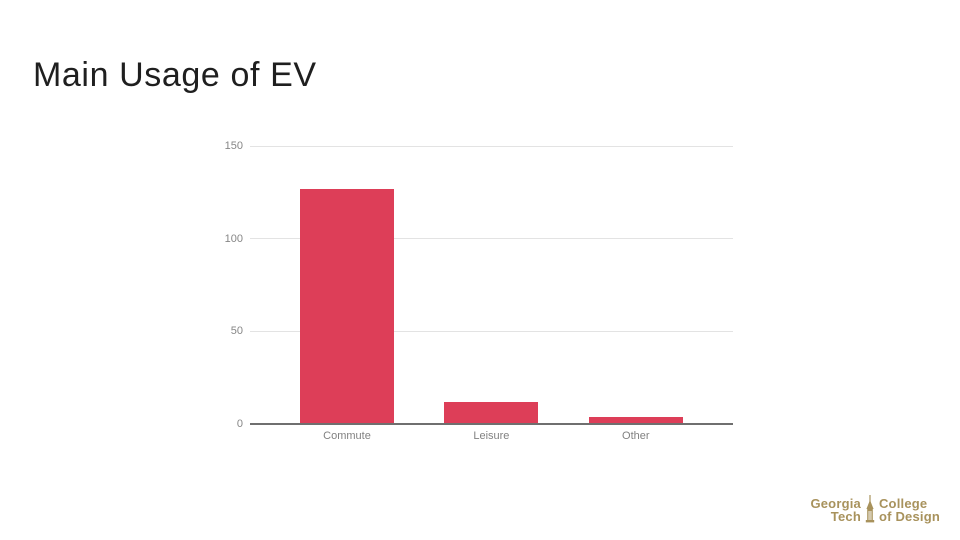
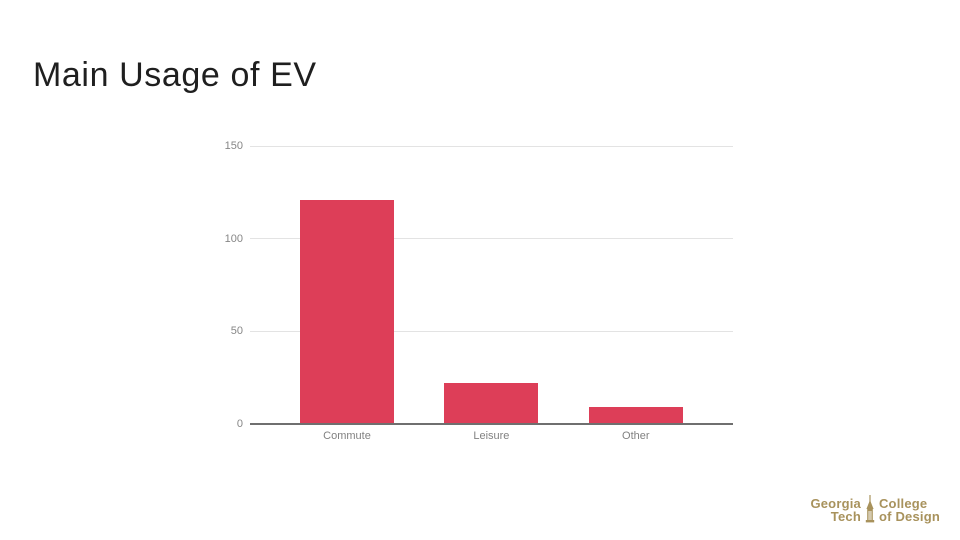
Commute: 127 -> 121
Leisure: 12 -> 22
Other: 4 -> 9
